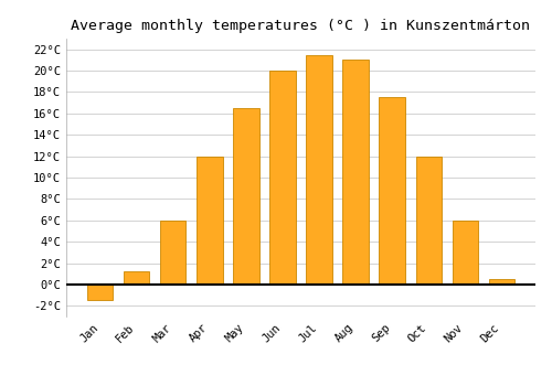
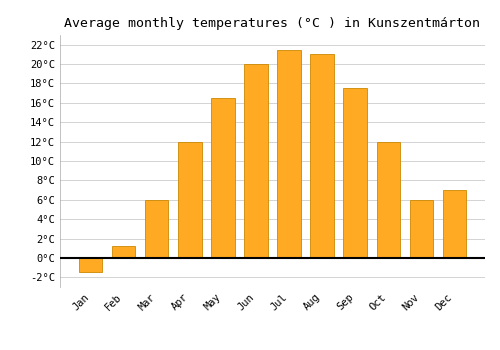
Dec: 0.5°C -> 7.0°C
